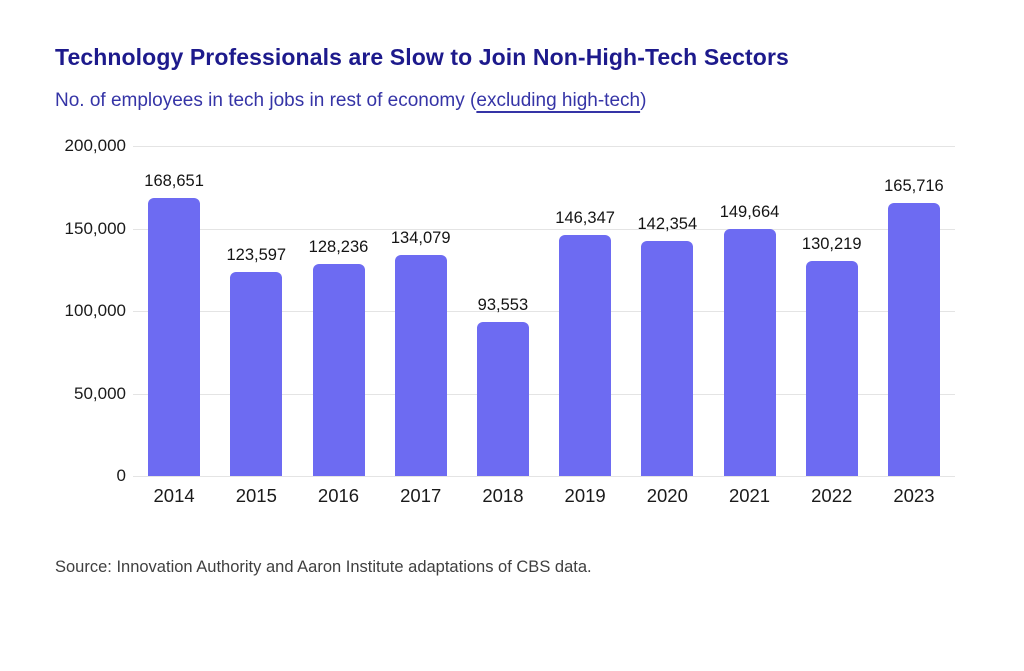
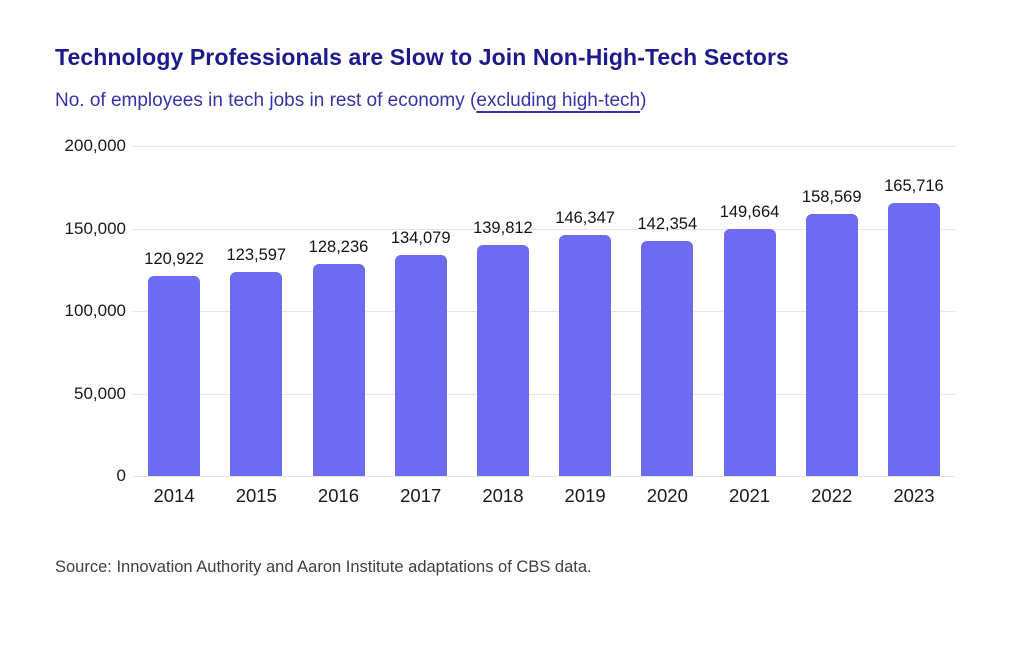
2014: 168,651 -> 120,922
2018: 93,553 -> 139,812
2022: 130,219 -> 158,569
